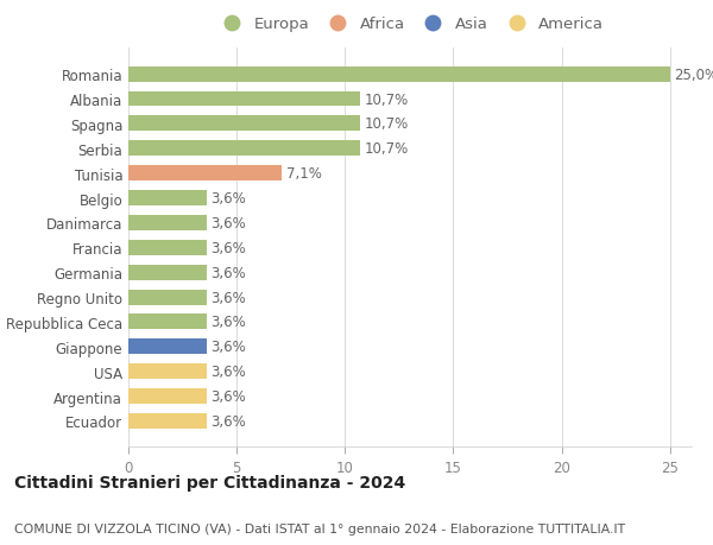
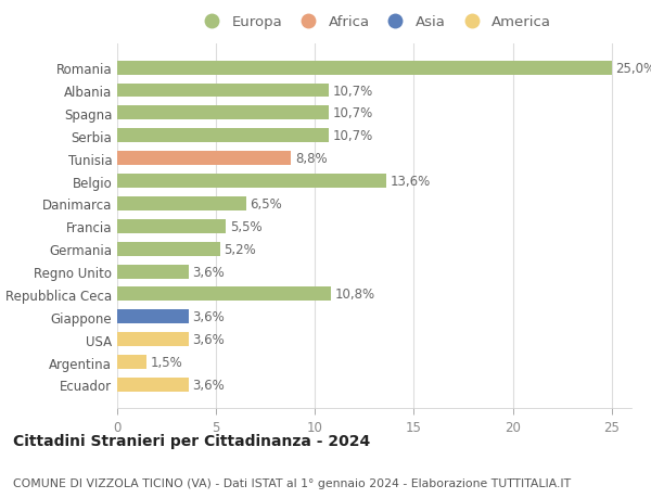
Tunisia: 7,1% -> 8,8%
Belgio: 3,6% -> 13,6%
Danimarca: 3,6% -> 6,5%
Francia: 3,6% -> 5,5%
Germania: 3,6% -> 5,2%
Repubblica Ceca: 3,6% -> 10,8%
Argentina: 3,6% -> 1,5%
